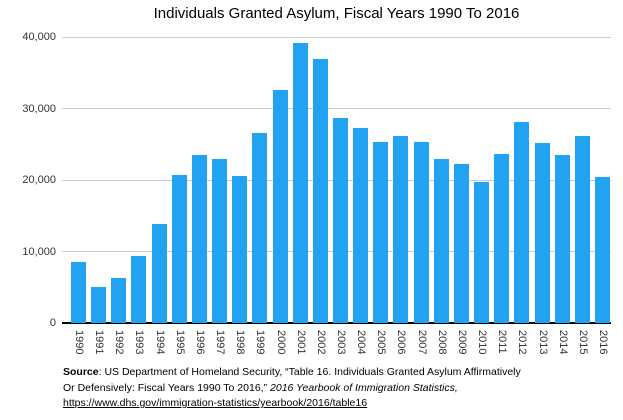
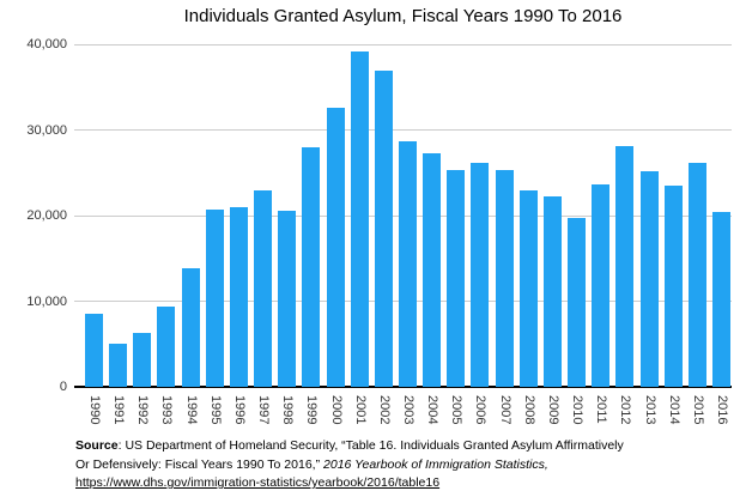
1996: 24000 -> 21000
1999: 27000 -> 28000
